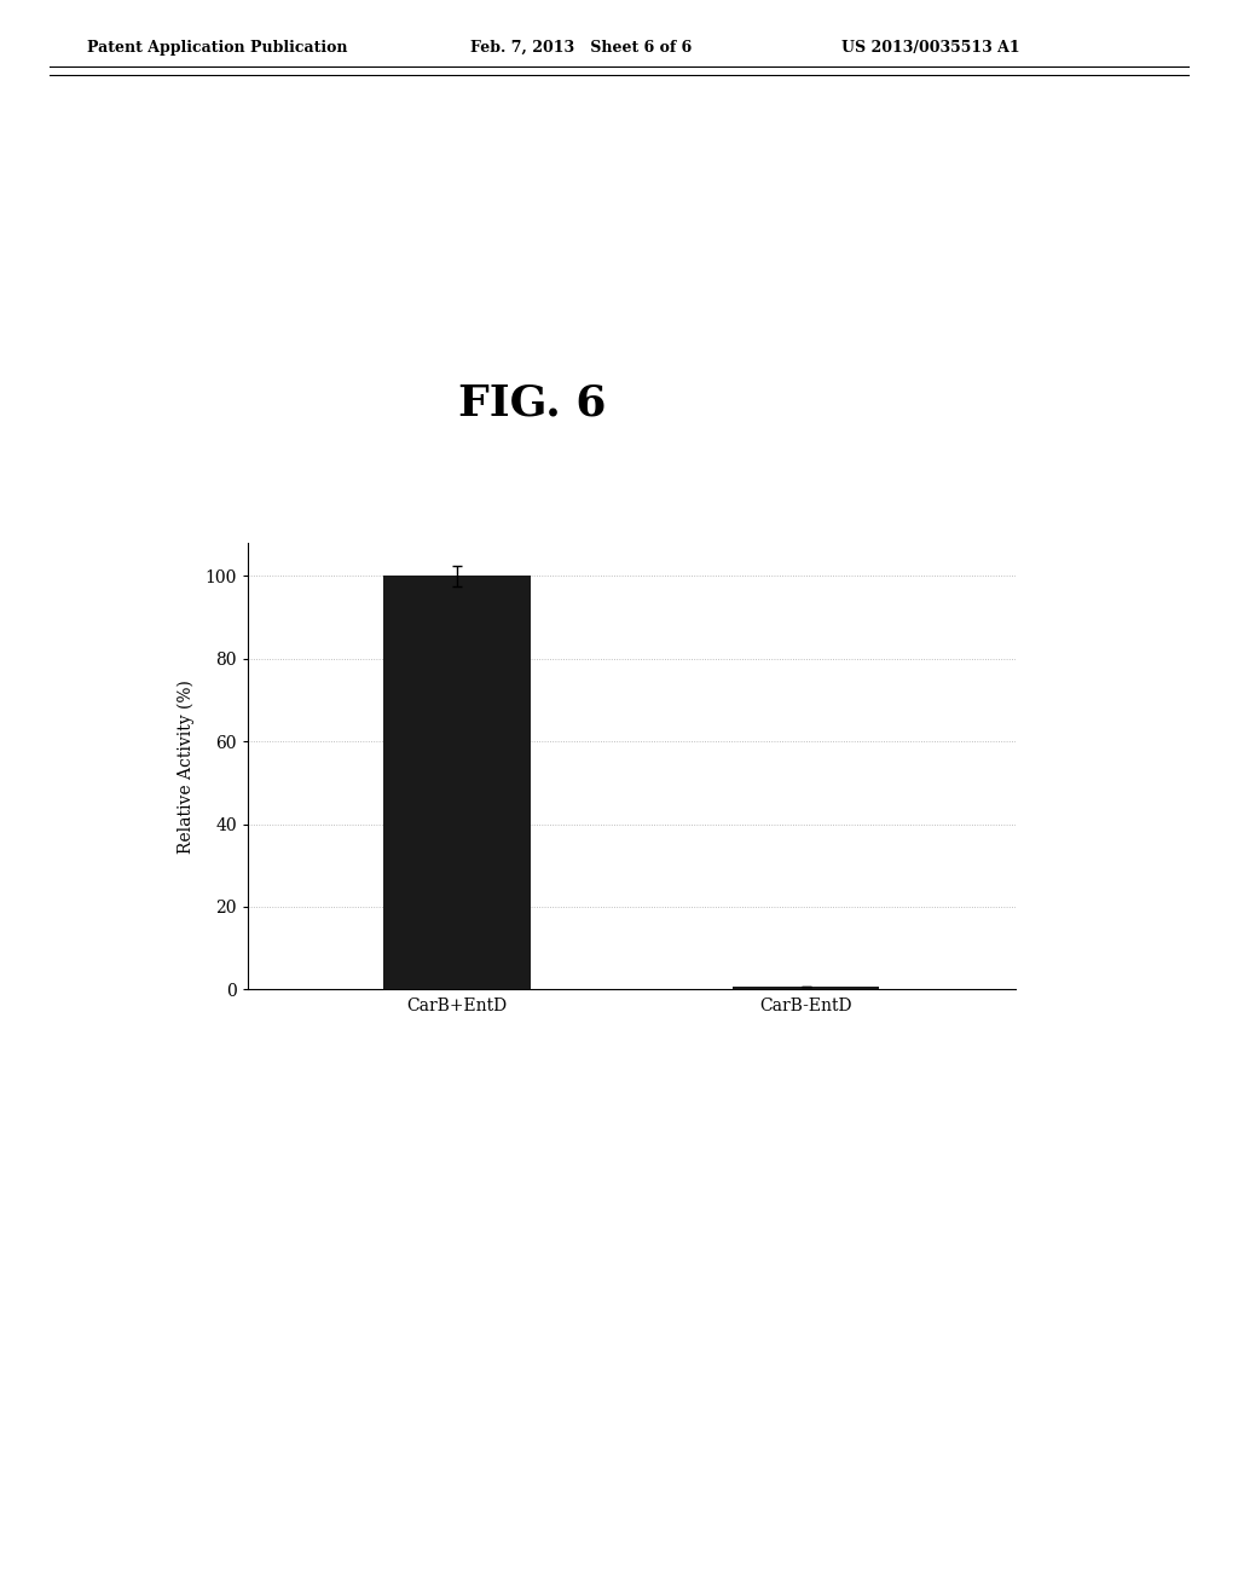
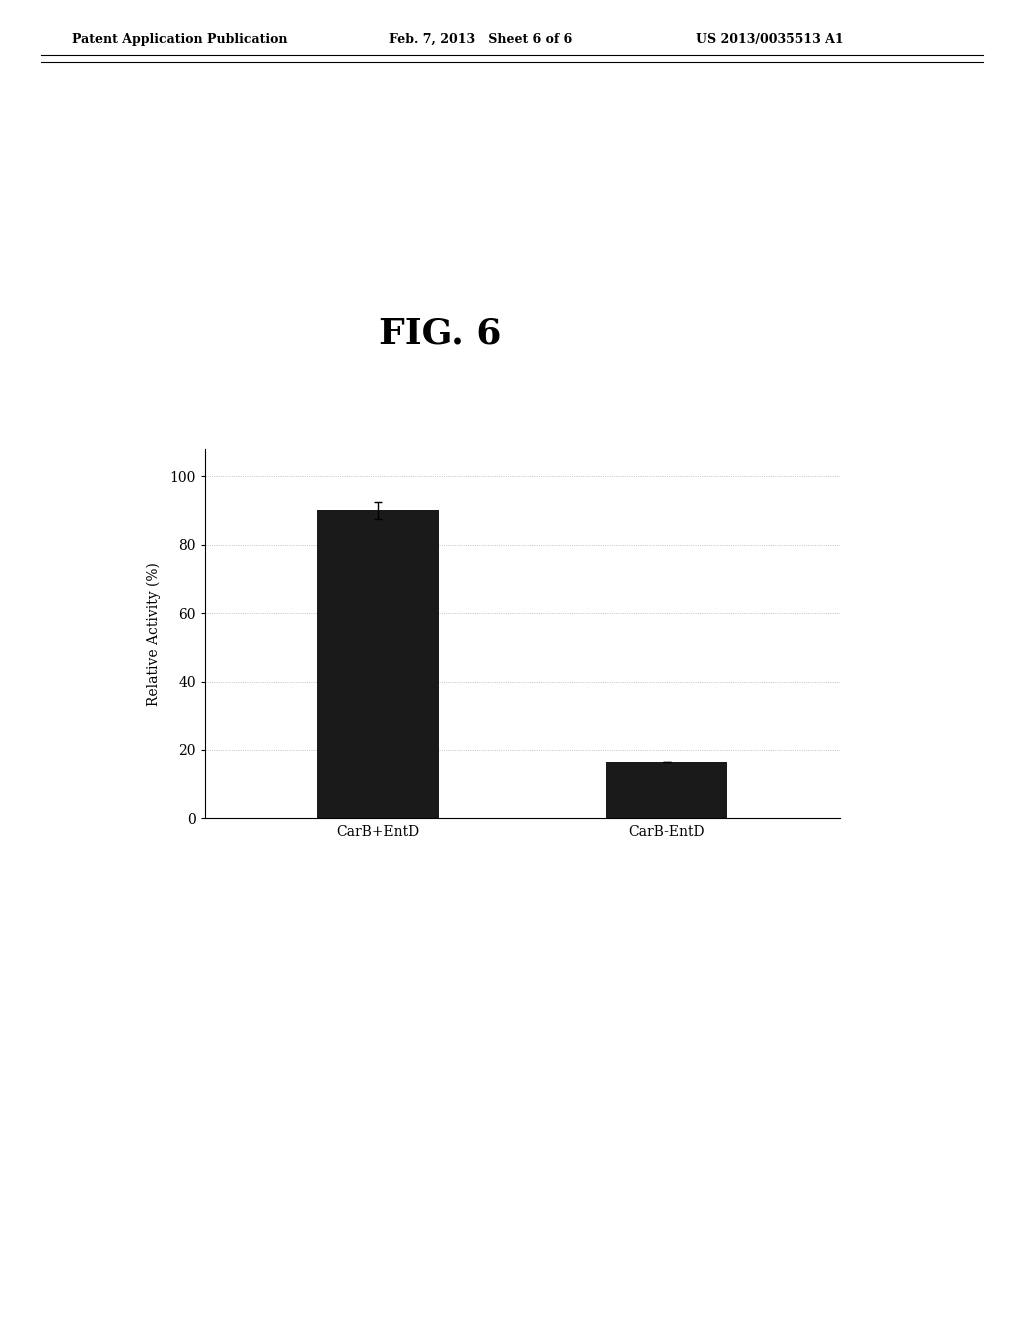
CarB+EntD: 100.0 -> 90.0
CarB-EntD: 0.8 -> 16.5
